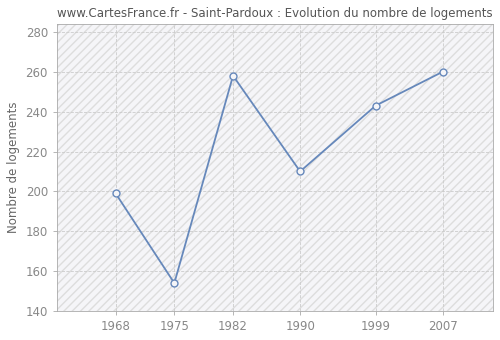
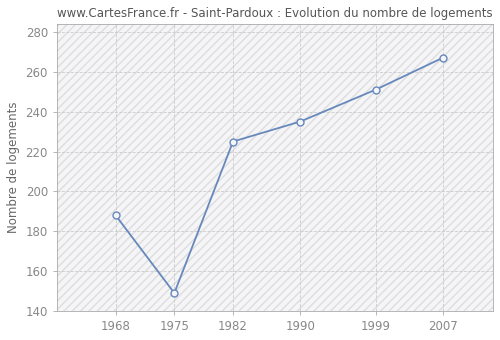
1968: 199 -> 188
1975: 154 -> 149
1982: 258 -> 225
1990: 210 -> 235
1999: 243 -> 251
2007: 260 -> 267
